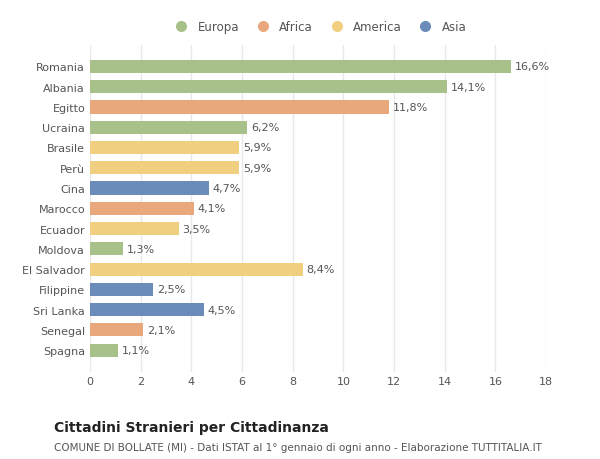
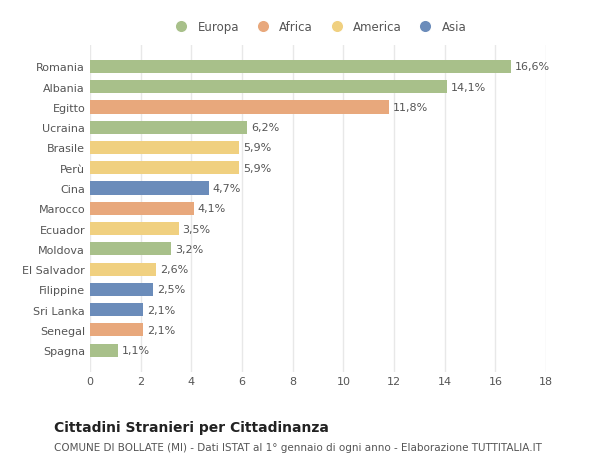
Moldova: 1,3% -> 3,2%
El Salvador: 8,4% -> 2,6%
Sri Lanka: 4,5% -> 2,1%
